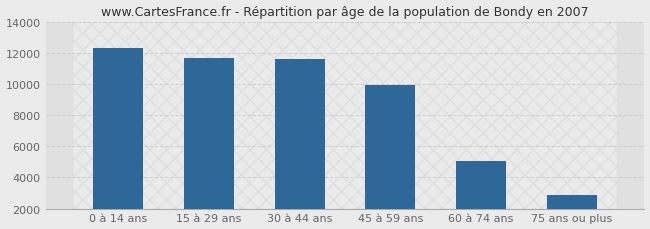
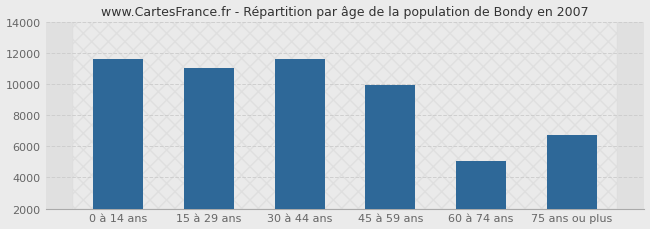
0 à 14 ans: 12300 -> 11600
15 à 29 ans: 11600 -> 11000
75 ans ou plus: 2800 -> 6700
